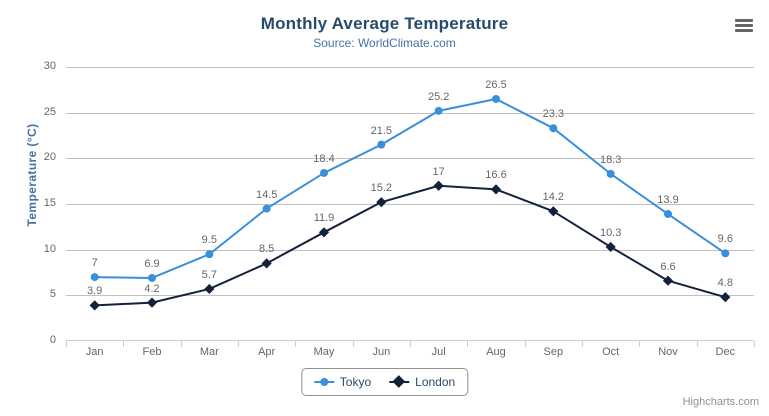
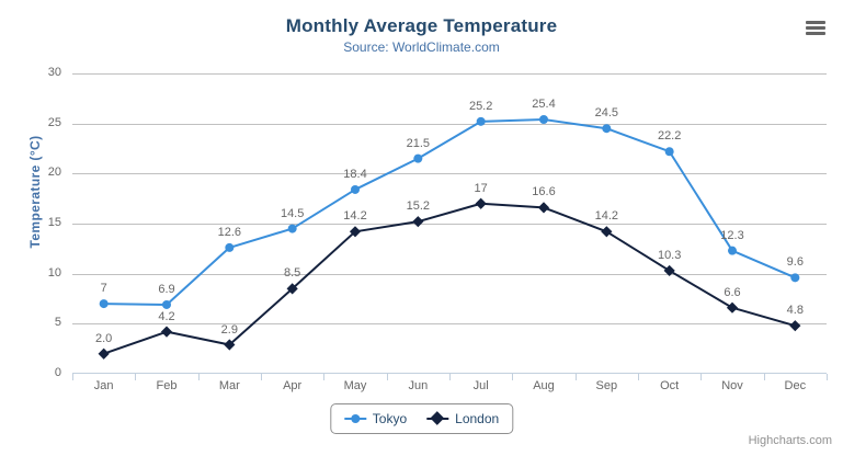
London/Jan: 3.9 -> 2.0
Tokyo/Mar: 9.5 -> 12.6
London/Mar: 5.7 -> 2.9
London/May: 11.9 -> 14.2
Tokyo/Aug: 26.5 -> 25.4
Tokyo/Sep: 23.3 -> 24.5
Tokyo/Oct: 18.3 -> 22.2
Tokyo/Nov: 13.9 -> 12.3
